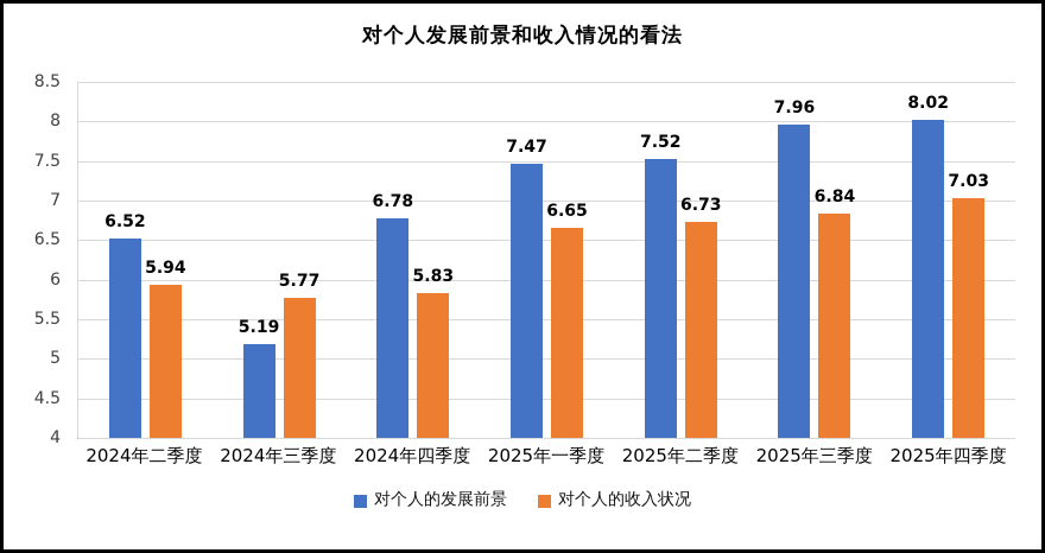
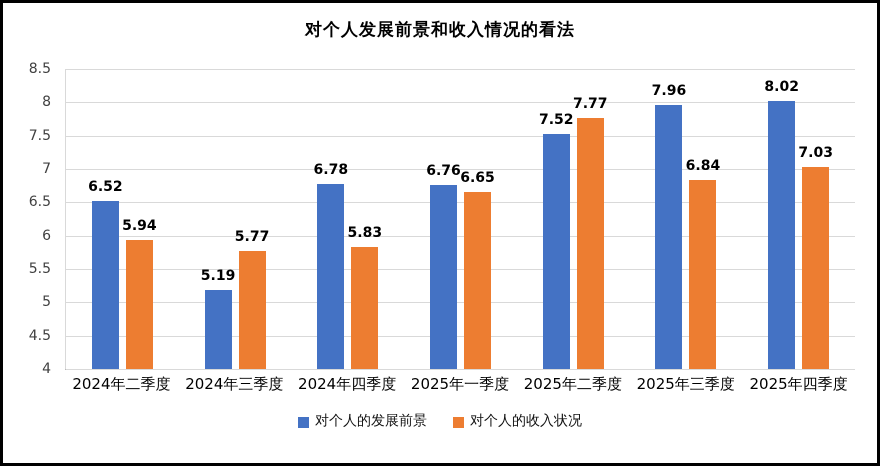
对个人的发展前景/2025年一季度: 7.47 -> 6.76
对个人的收入状况/2025年二季度: 6.73 -> 7.77
